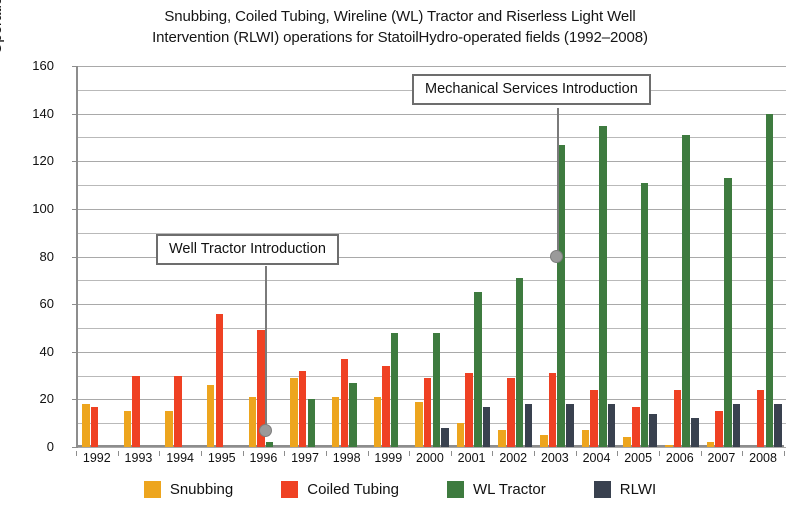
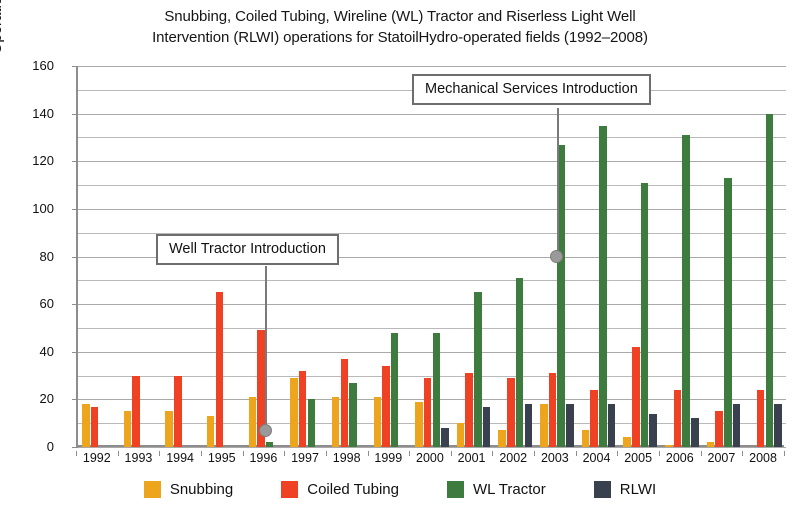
Snubbing/1995: 26 -> 13
Coiled Tubing/1995: 56 -> 65
Snubbing/2003: 5 -> 18
Coiled Tubing/2005: 17 -> 42
